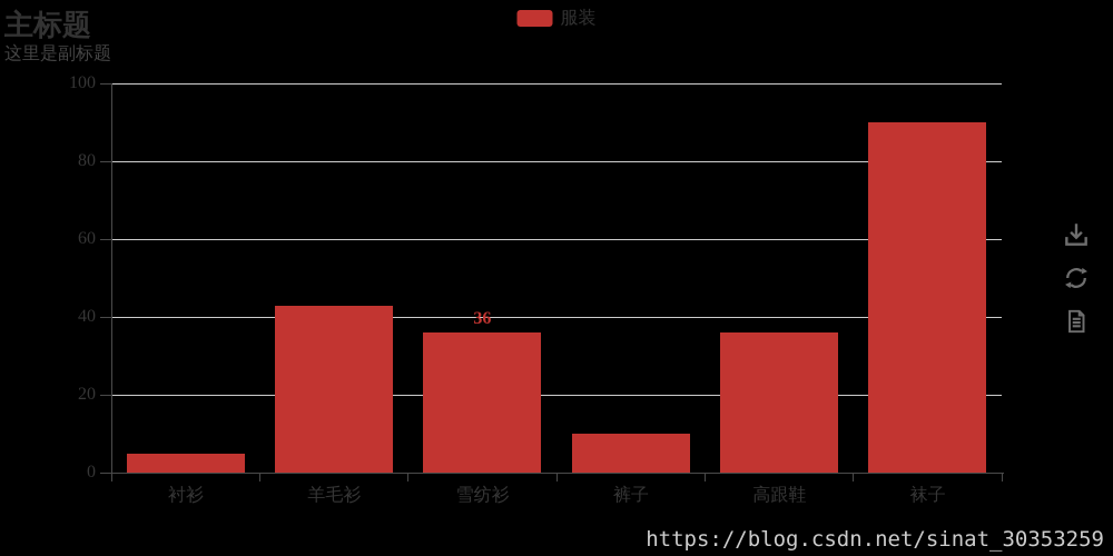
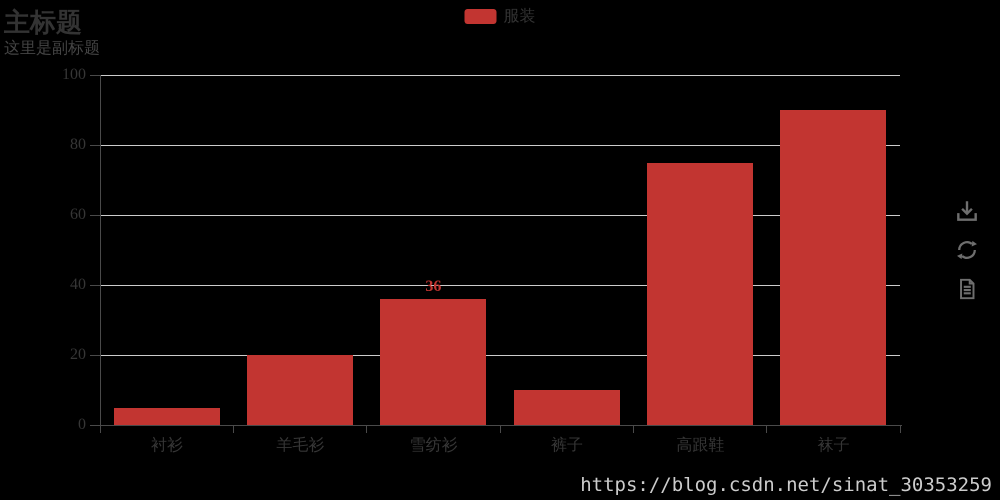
羊毛衫: 43 -> 20
高跟鞋: 36 -> 75
